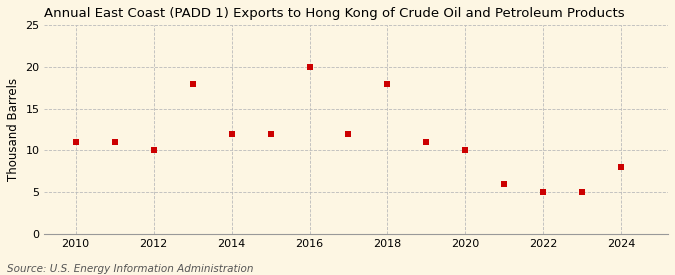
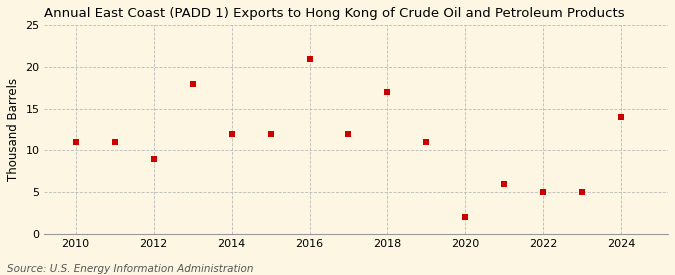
2012: 10 -> 9
2016: 20 -> 21
2018: 18 -> 17
2020: 10 -> 2
2024: 8 -> 14
